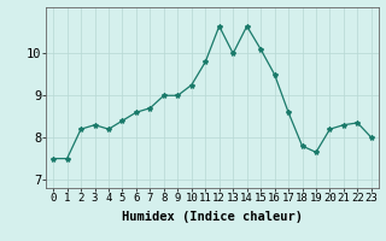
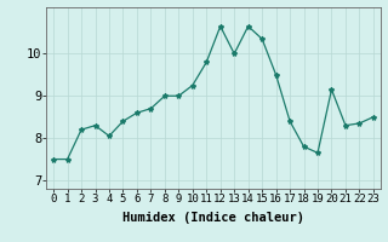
4: 8.20 -> 8.05
15: 10.10 -> 10.35
17: 8.60 -> 8.40
20: 8.20 -> 9.15
23: 8.00 -> 8.50
